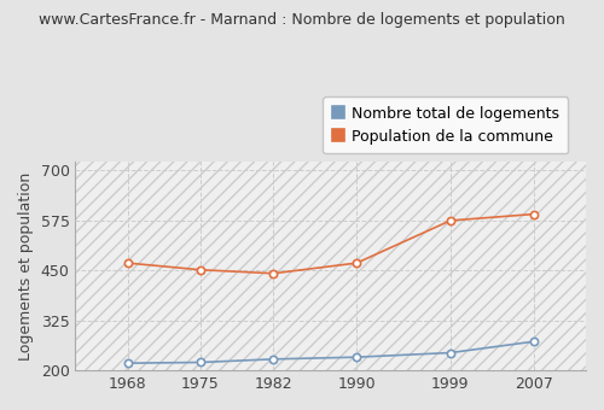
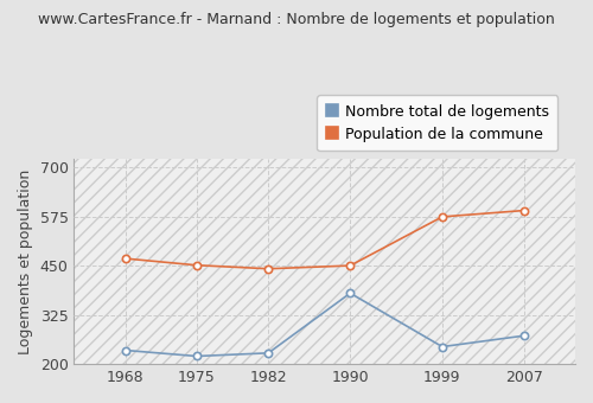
Nombre total de logements/1968: 218 -> 235
Nombre total de logements/1990: 233 -> 380
Population de la commune/1990: 468 -> 450
